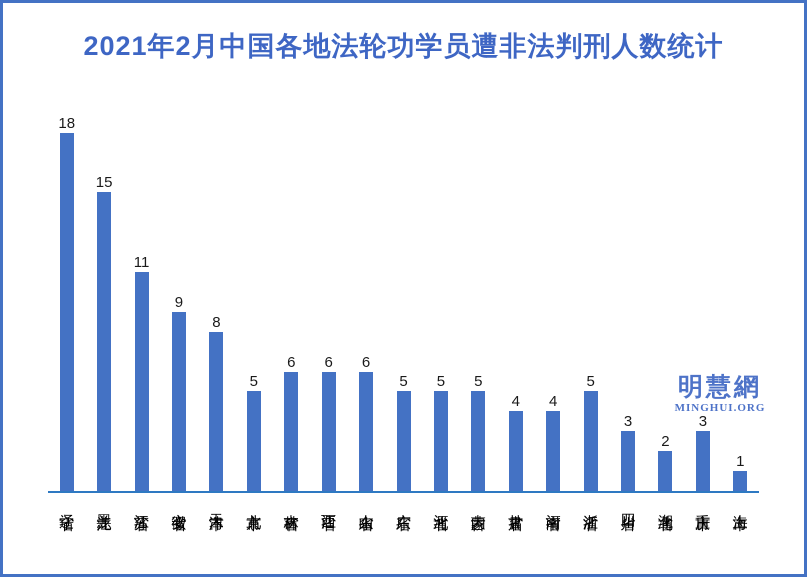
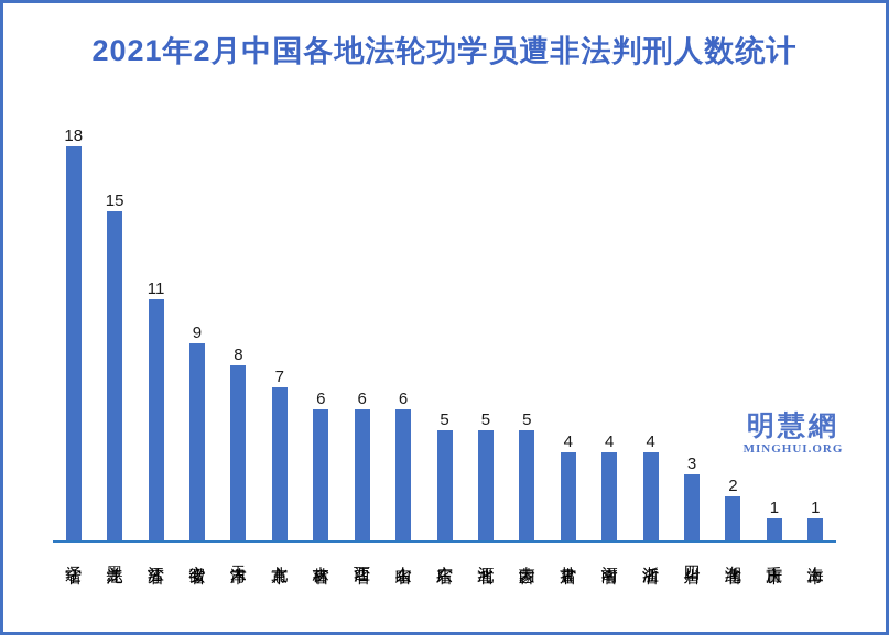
北京市: 5 -> 7
浙江省: 5 -> 4
重庆市: 3 -> 1
